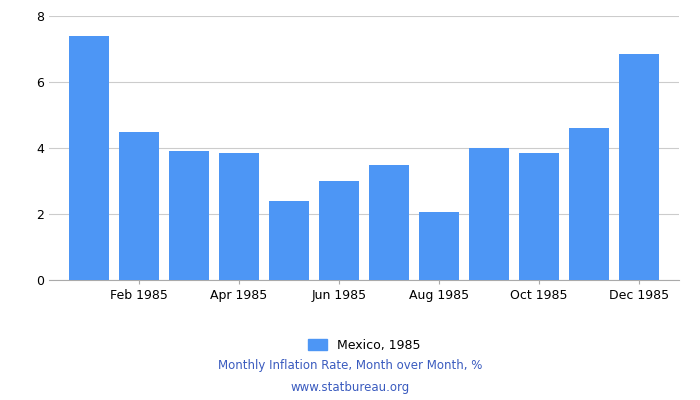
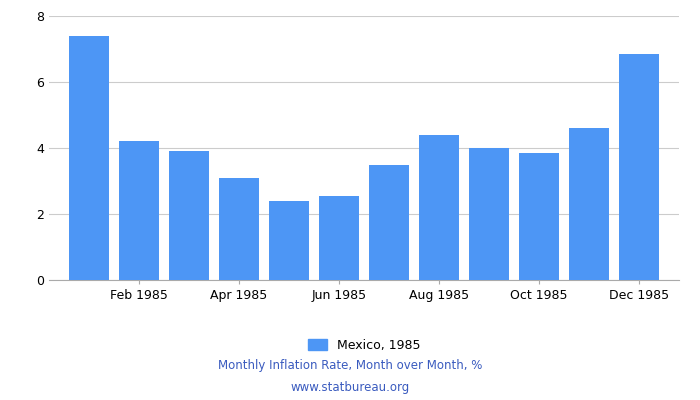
Feb 1985: 4.50 -> 4.20
Apr 1985: 3.85 -> 3.10
Jun 1985: 3.00 -> 2.55
Aug 1985: 2.05 -> 4.40
